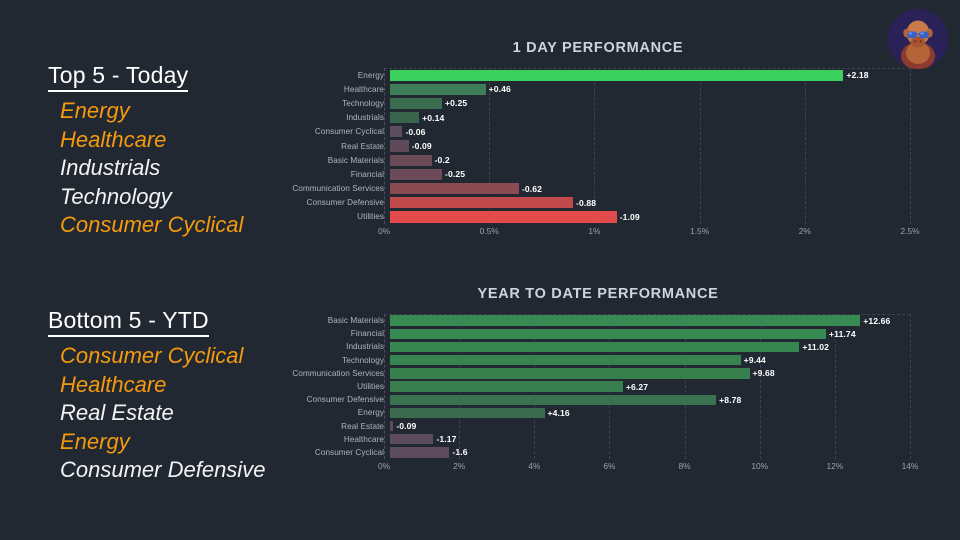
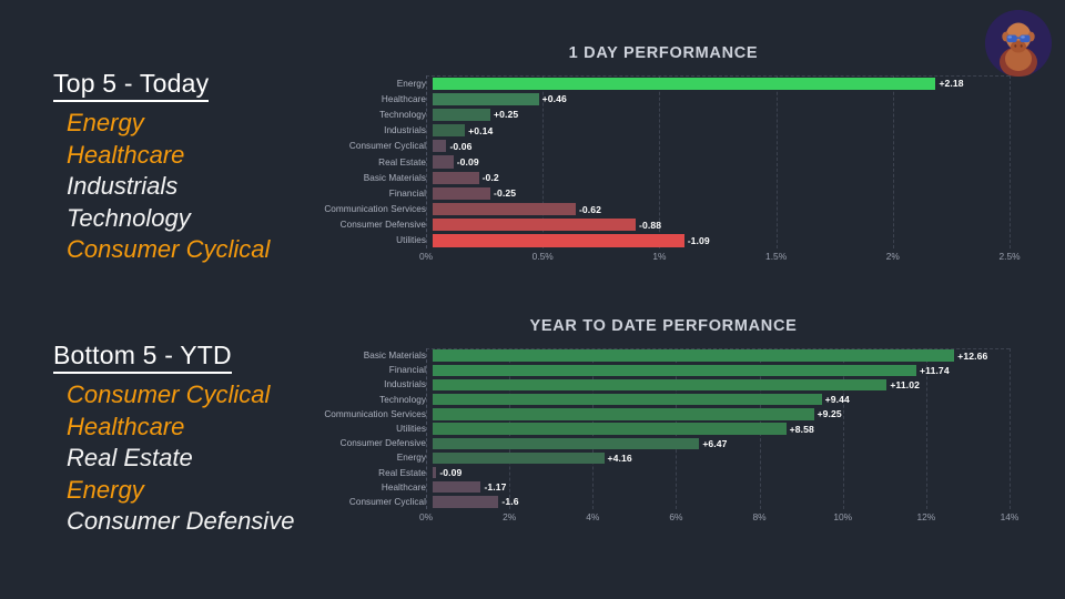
YEAR TO DATE PERFORMANCE/Communication Services: +9.68 -> +9.25
YEAR TO DATE PERFORMANCE/Utilities: +6.27 -> +8.58
YEAR TO DATE PERFORMANCE/Consumer Defensive: +8.78 -> +6.47
